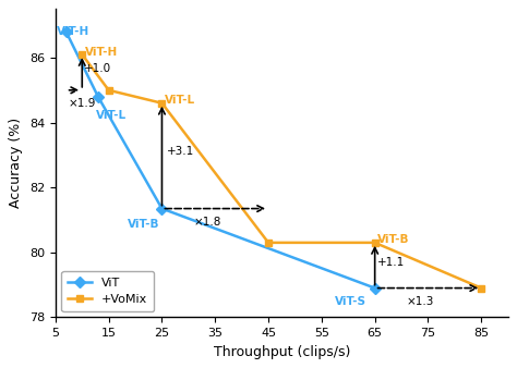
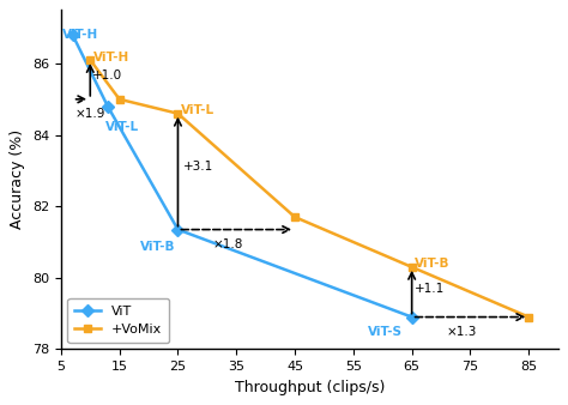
+VoMix/45: 80.3 -> 81.7
